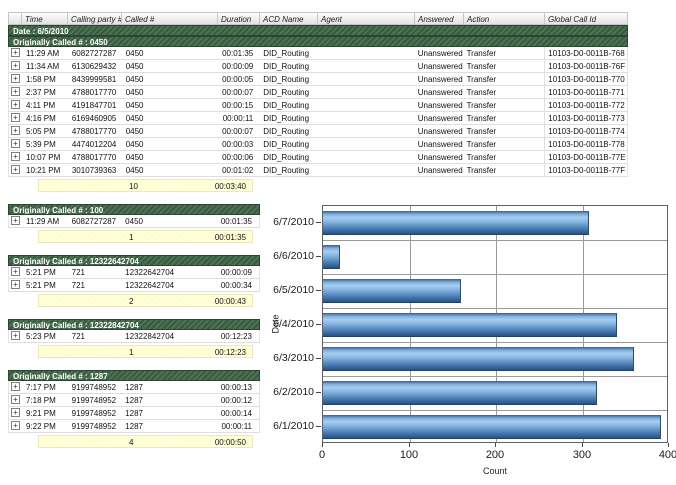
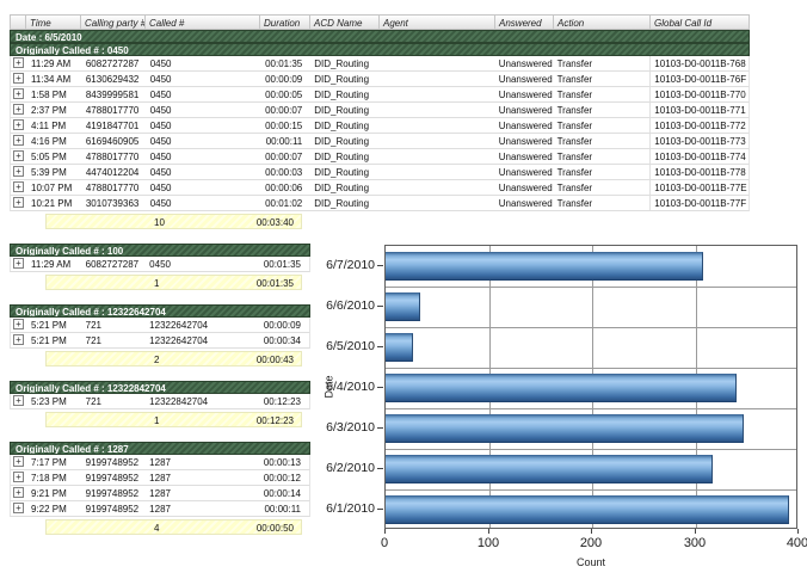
6/6/2010: 20 -> 30
6/5/2010: 160 -> 30
6/3/2010: 360 -> 350
